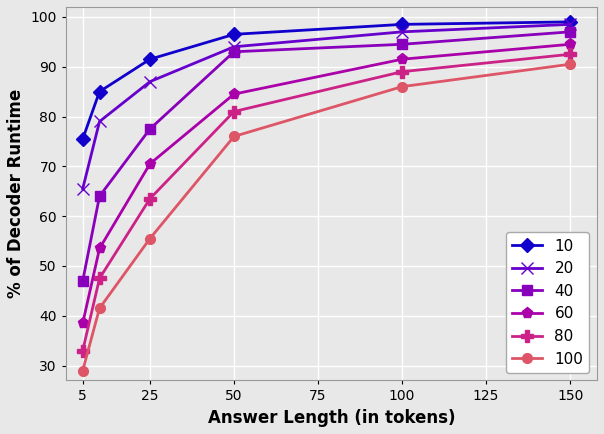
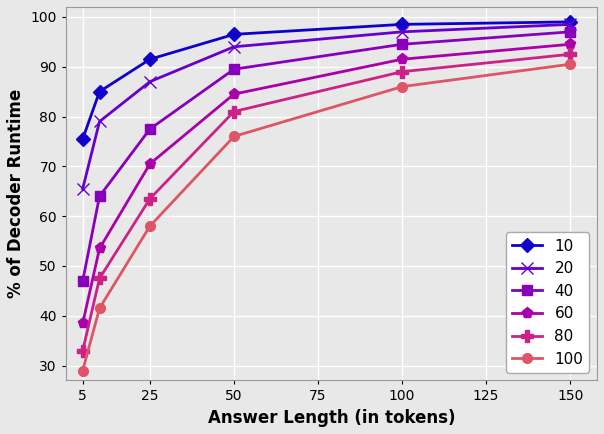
100/25: 55.5 -> 58.0
40/50: 93.0 -> 89.5
